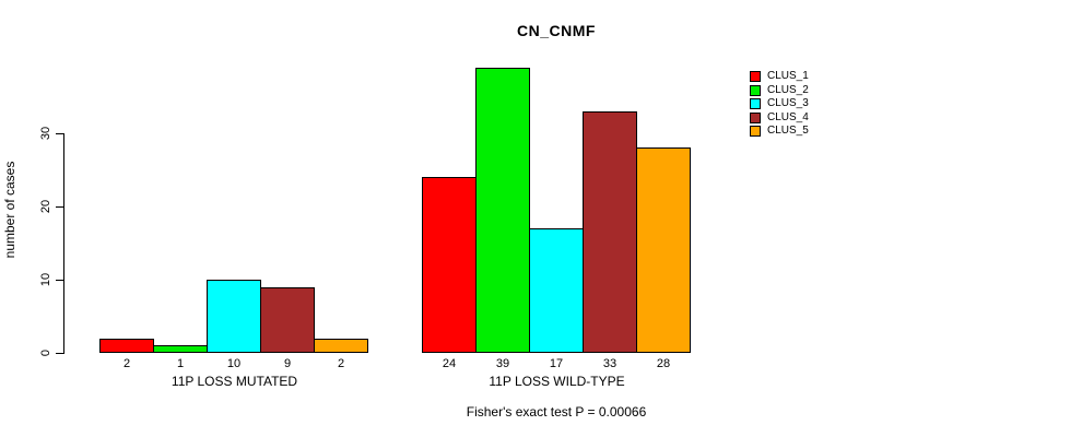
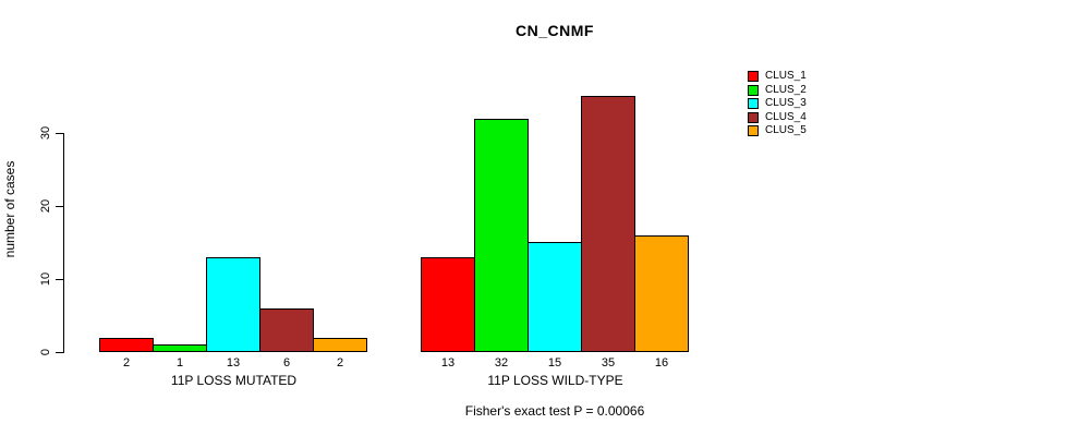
CLUS_3/11P LOSS MUTATED: 10 -> 13
CLUS_4/11P LOSS MUTATED: 9 -> 6
CLUS_1/11P LOSS WILD-TYPE: 24 -> 13
CLUS_2/11P LOSS WILD-TYPE: 39 -> 32
CLUS_3/11P LOSS WILD-TYPE: 17 -> 15
CLUS_4/11P LOSS WILD-TYPE: 33 -> 35
CLUS_5/11P LOSS WILD-TYPE: 28 -> 16
